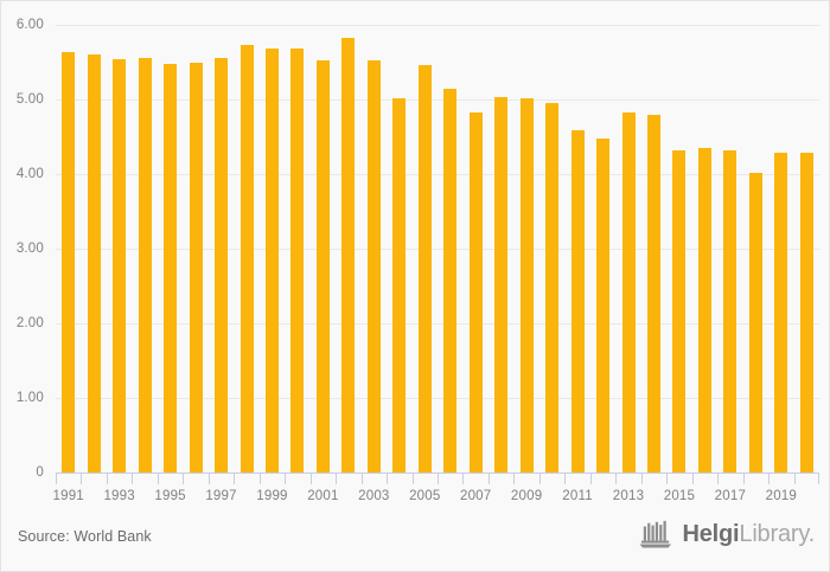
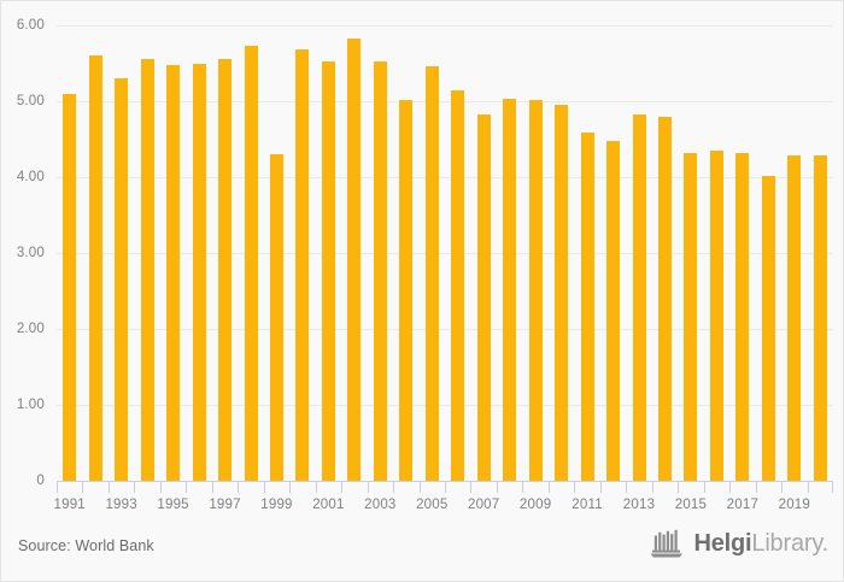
1991: 5.6 -> 5.1
1993: 5.5 -> 5.3
1999: 5.7 -> 4.3
